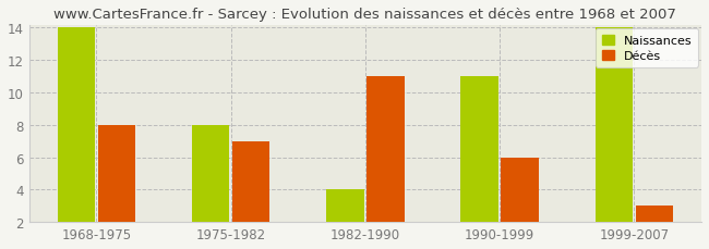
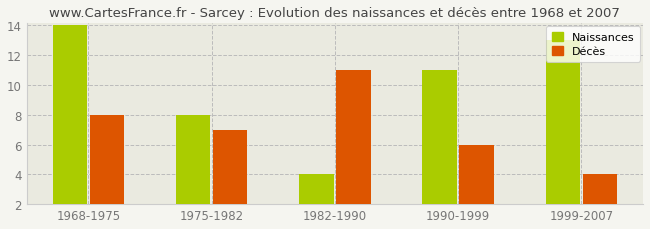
Naissances/1999-2007: 14 -> 13
Décès/1999-2007: 3 -> 4
